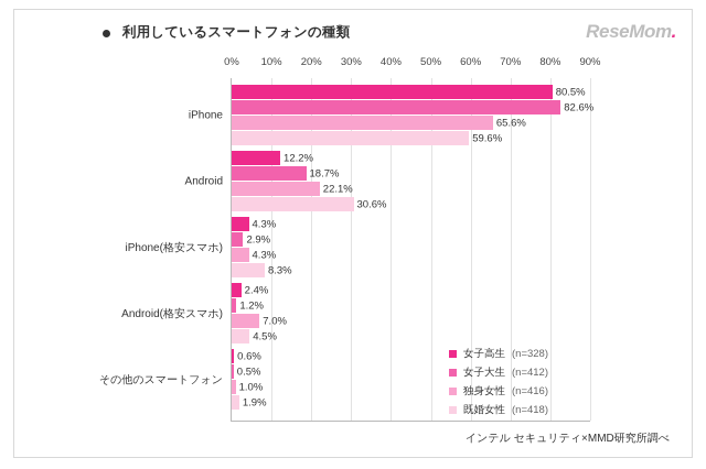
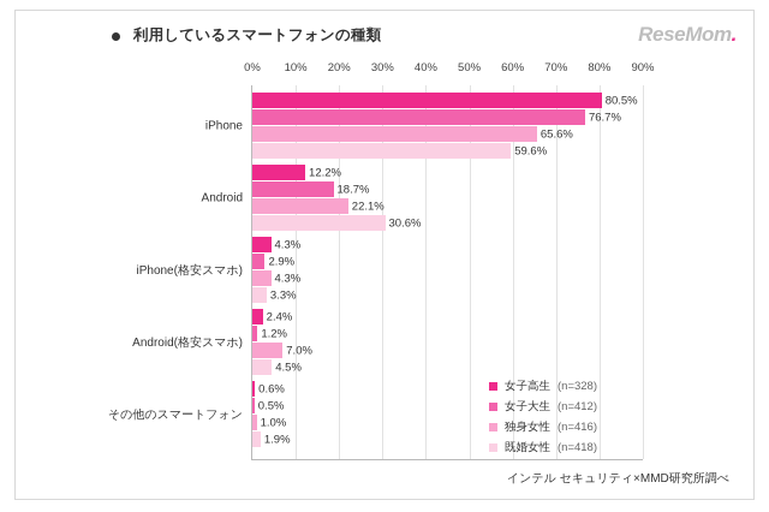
女子大生/iPhone: 82.6% -> 76.7%
既婚女性/iPhone(格安スマホ): 8.3% -> 3.3%
